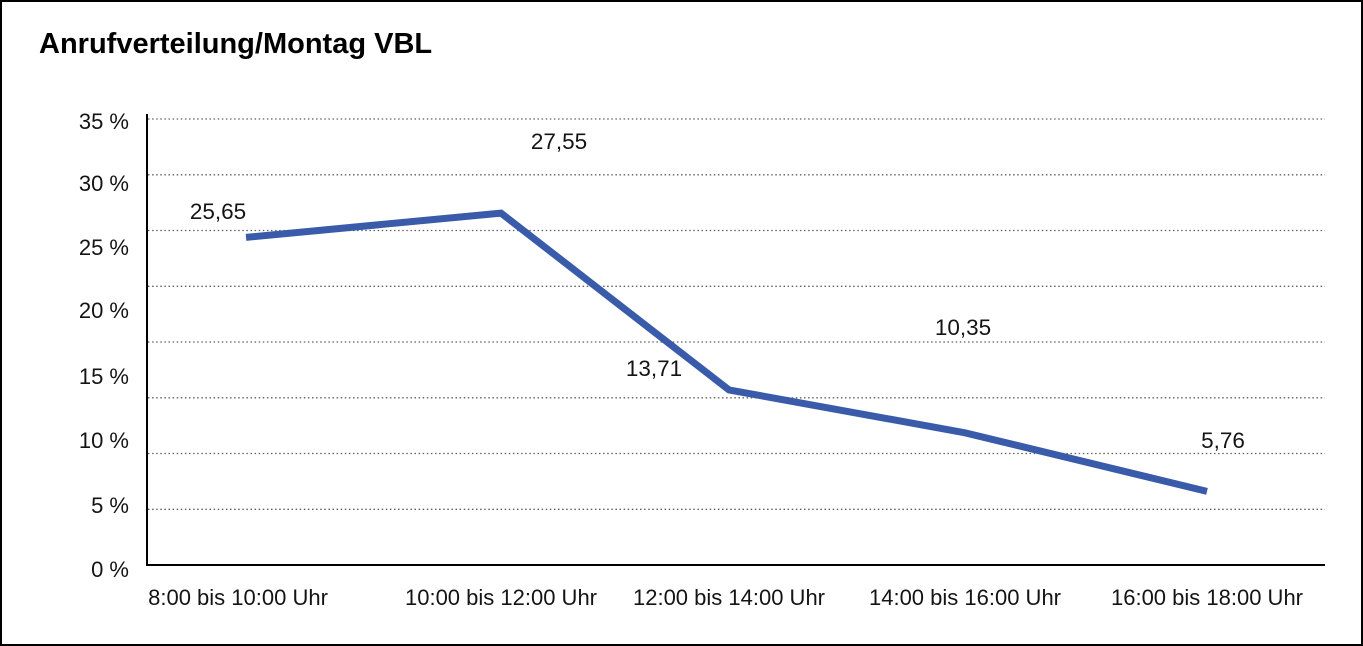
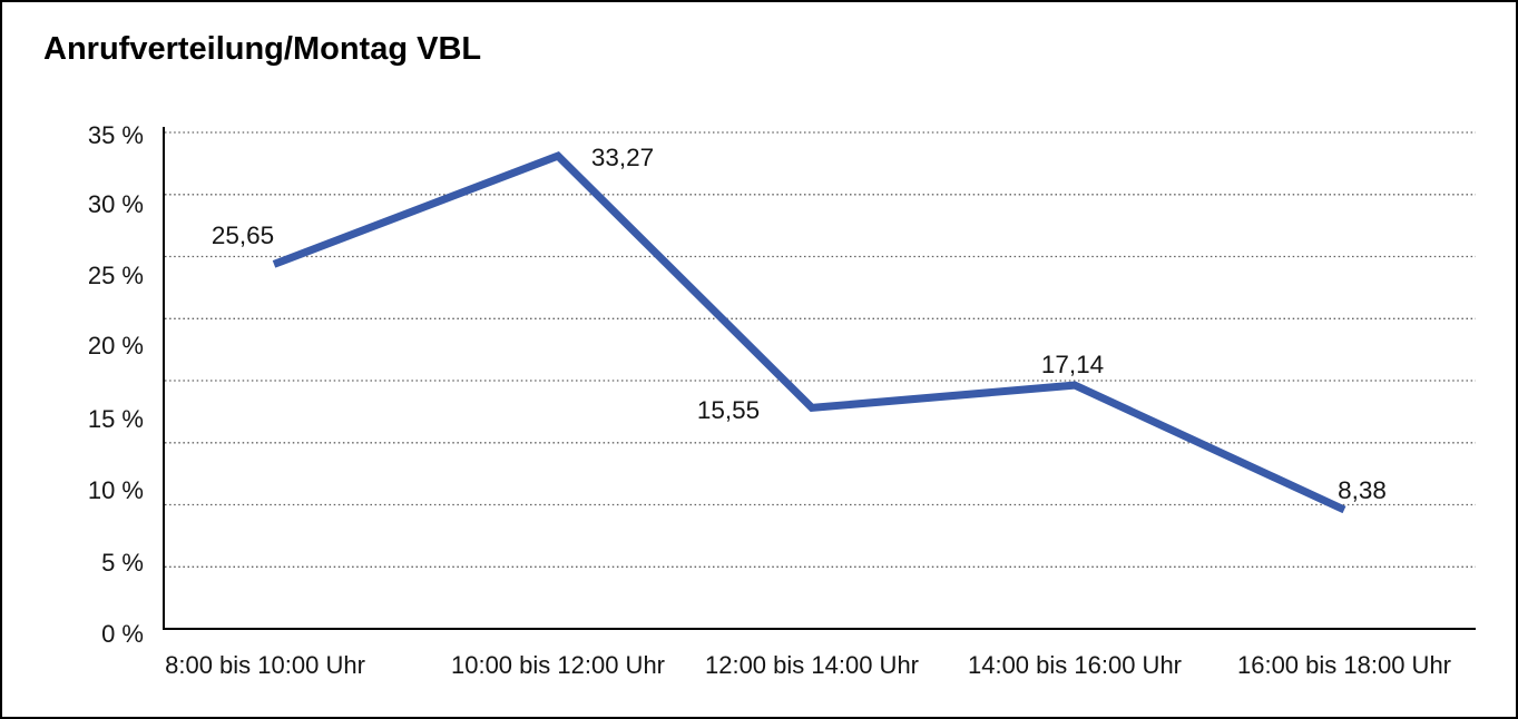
10:00 bis 12:00 Uhr: 27,55 -> 33,27
12:00 bis 14:00 Uhr: 13,71 -> 15,55
14:00 bis 16:00 Uhr: 10,35 -> 17,14
16:00 bis 18:00 Uhr: 5,76 -> 8,38
